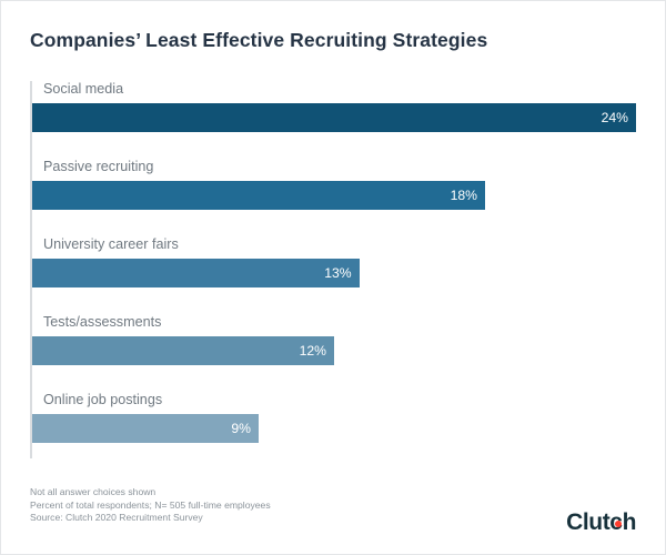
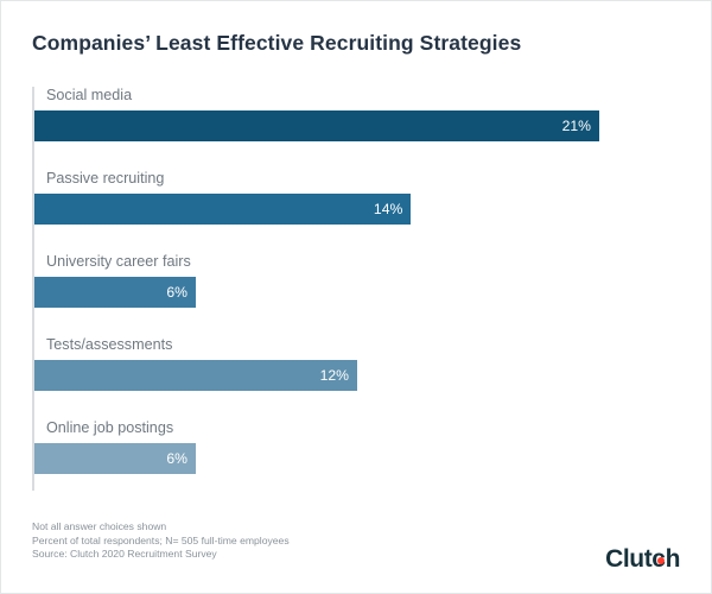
Social media: 24% -> 21%
Passive recruiting: 18% -> 14%
University career fairs: 13% -> 6%
Online job postings: 9% -> 6%
